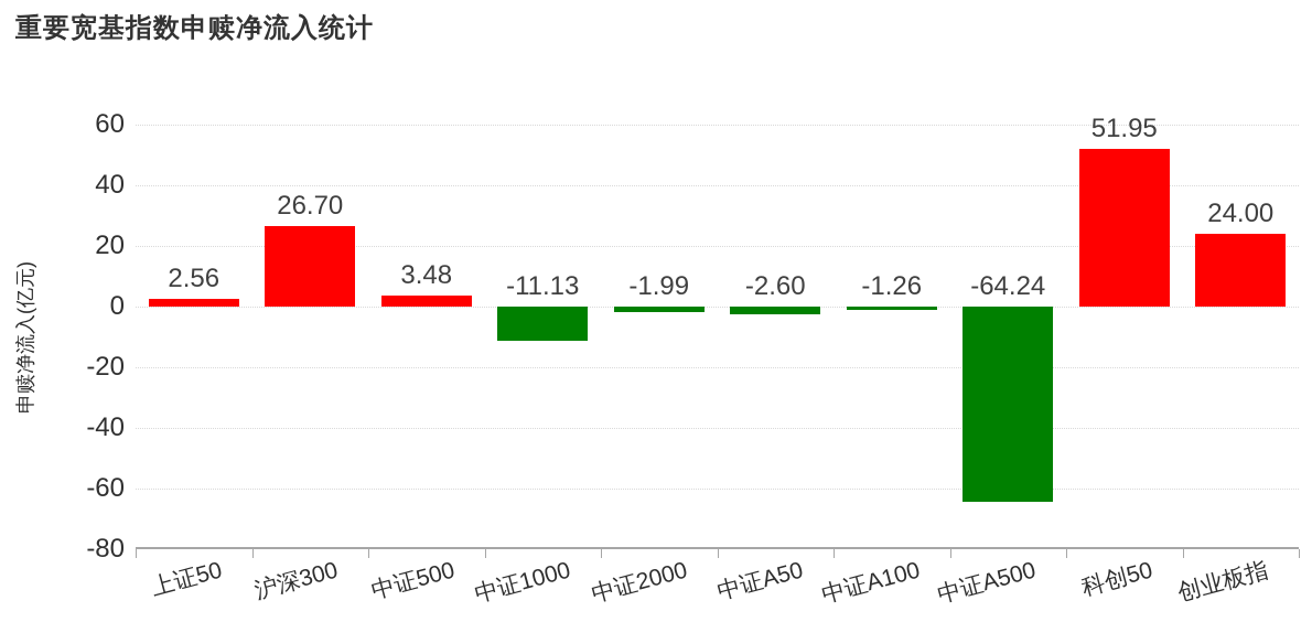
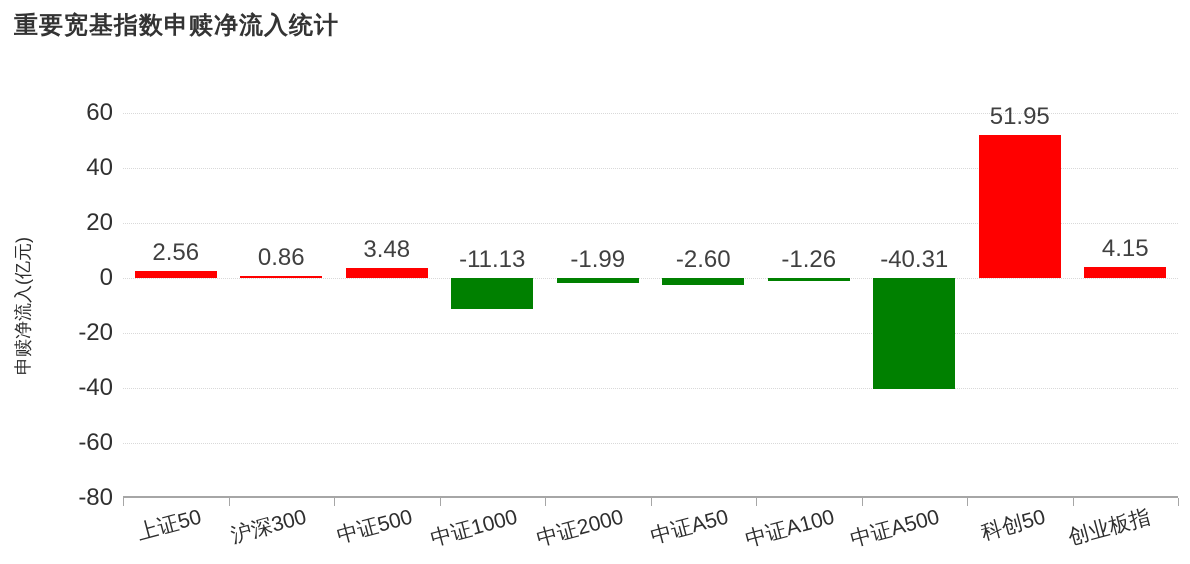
沪深300: 26.70 -> 0.86
中证A500: -64.24 -> -40.31
创业板指: 24.00 -> 4.15
